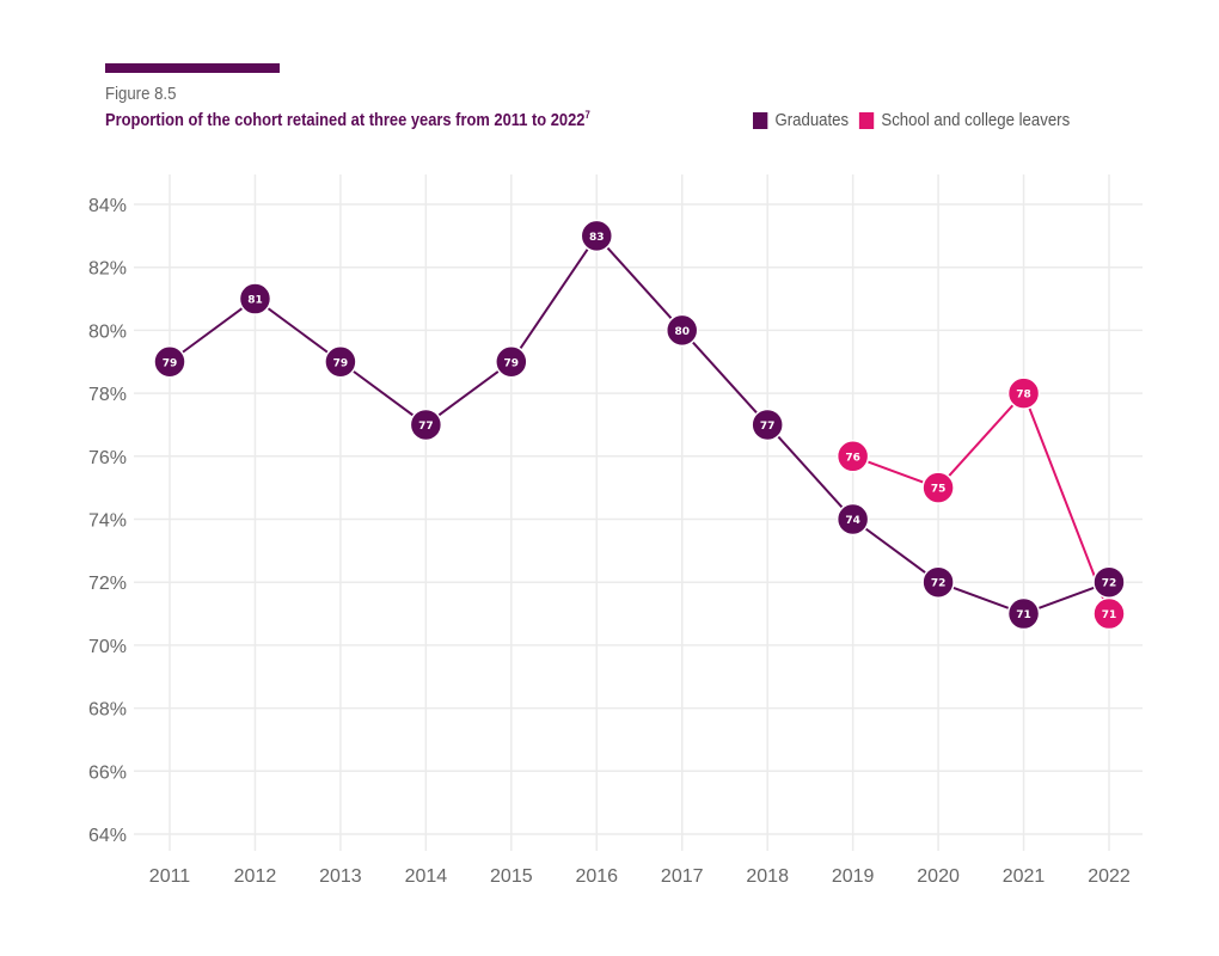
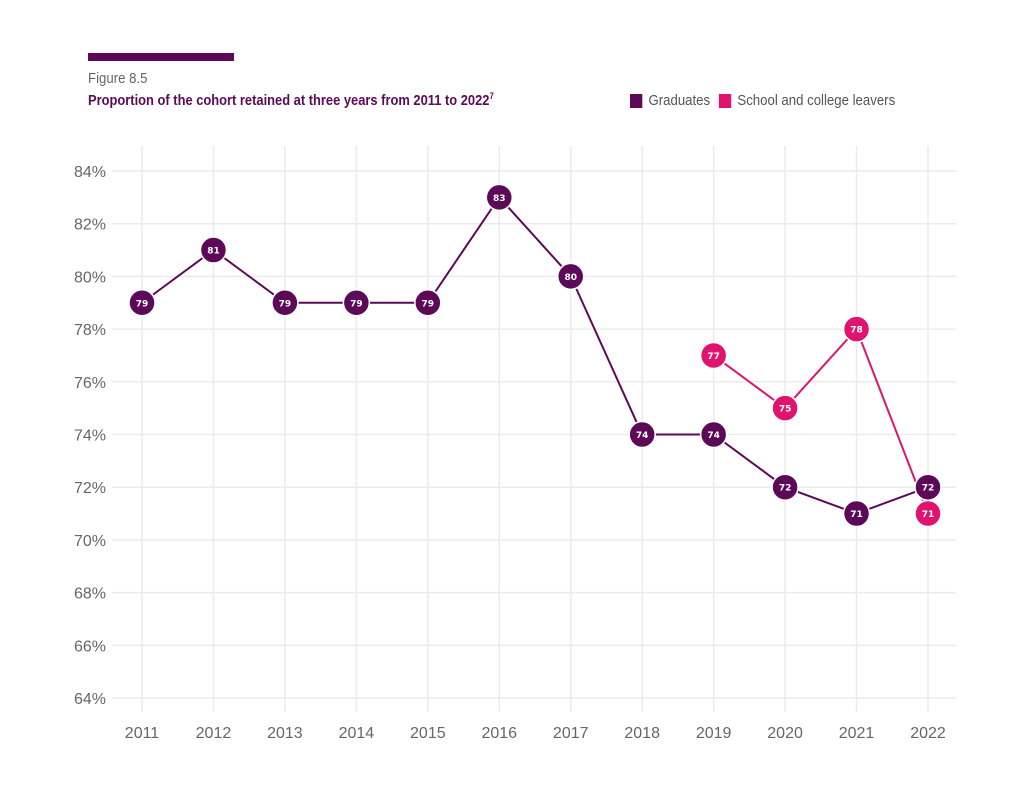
Graduates/2014: 77 -> 79
Graduates/2018: 77 -> 74
School and college leavers/2019: 76 -> 77
